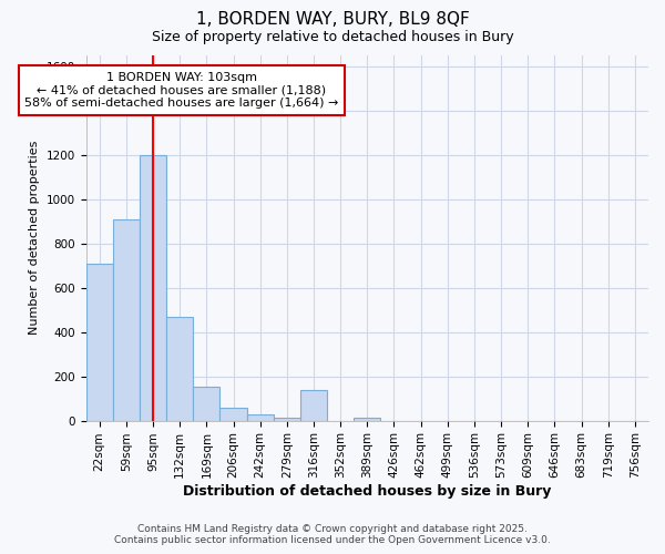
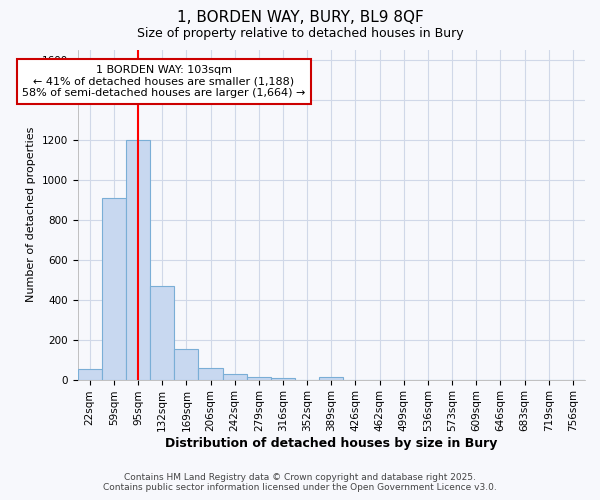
22sqm: 710 -> 60
316sqm: 140 -> 10
